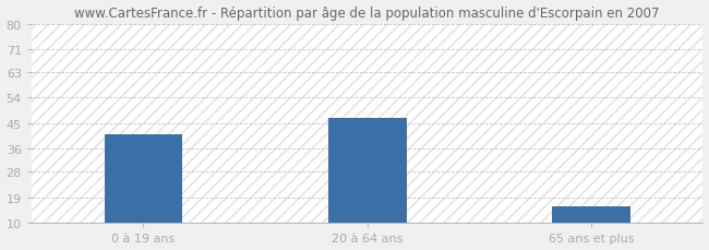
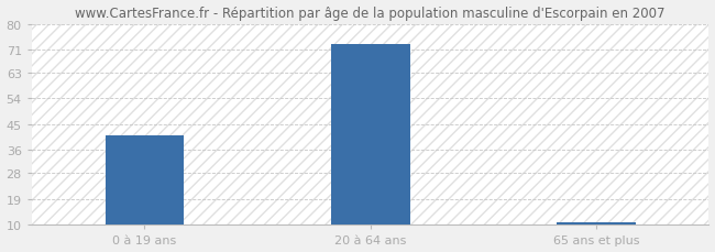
20 à 64 ans: 47 -> 73
65 ans et plus: 16 -> 11
